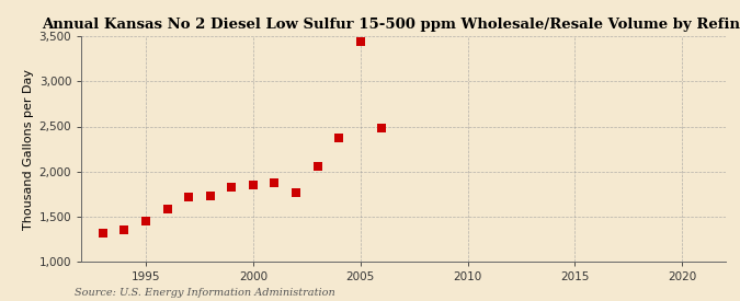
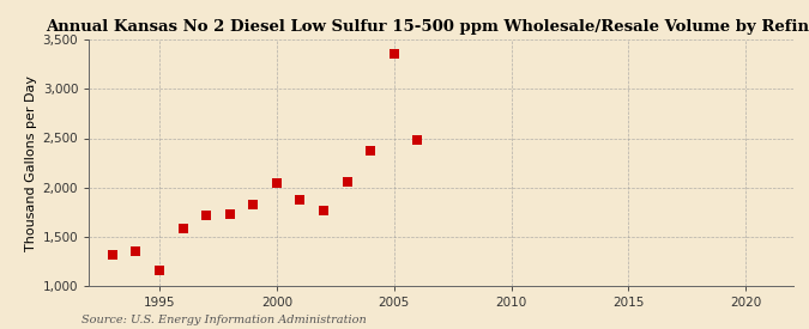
1995: 1,450 -> 1,160
2000: 1,860 -> 2,040
2005: 3,440 -> 3,360
